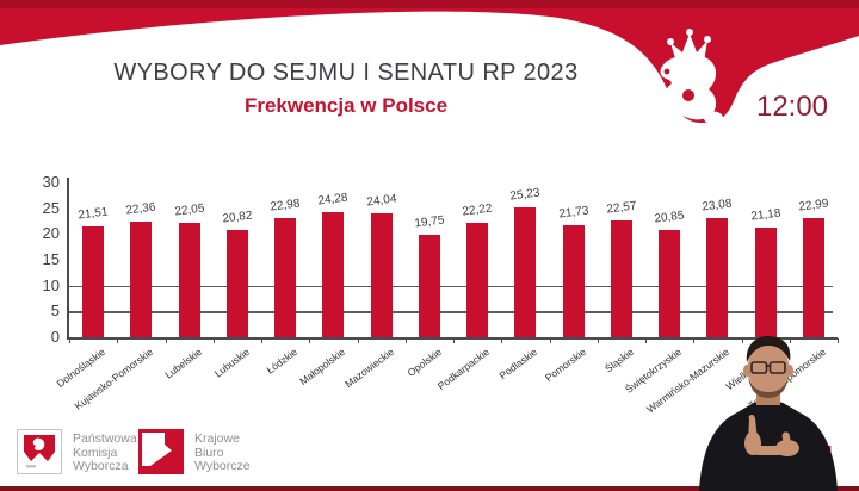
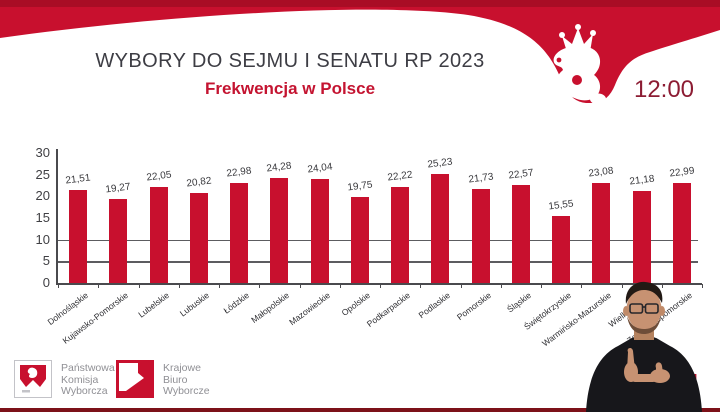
Kujawsko-Pomorskie: 22,36 -> 19,27
Świętokrzyskie: 20,85 -> 15,55
